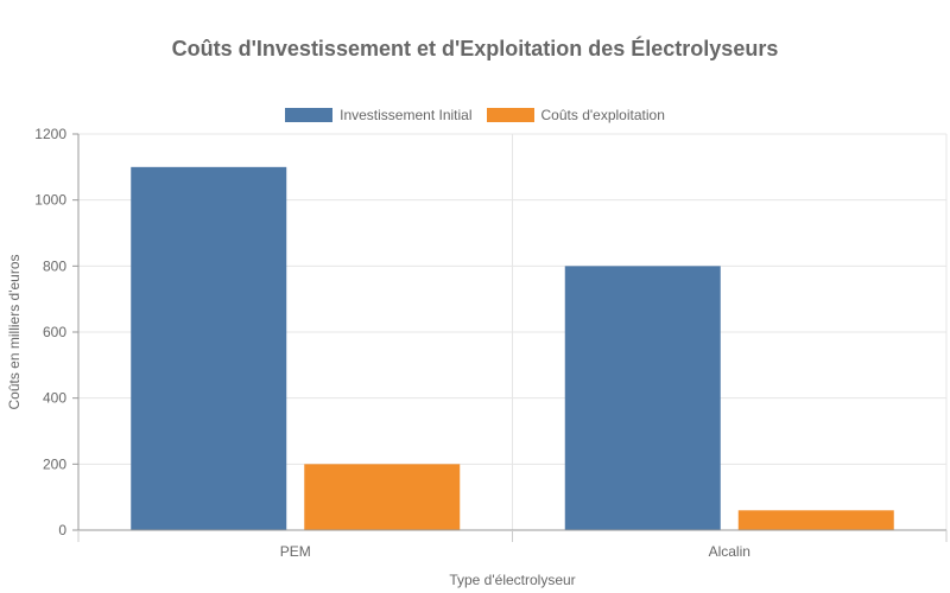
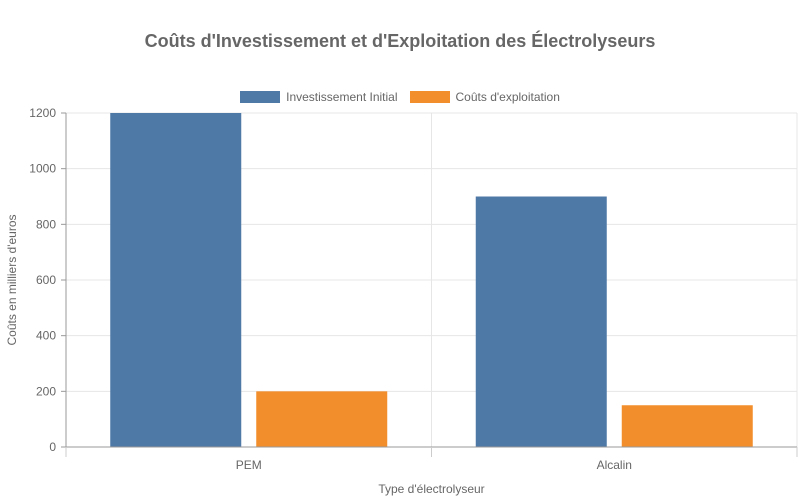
Investissement Initial/PEM: 1100 -> 1200
Investissement Initial/Alcalin: 800 -> 900
Coûts d'exploitation/Alcalin: 60 -> 150
